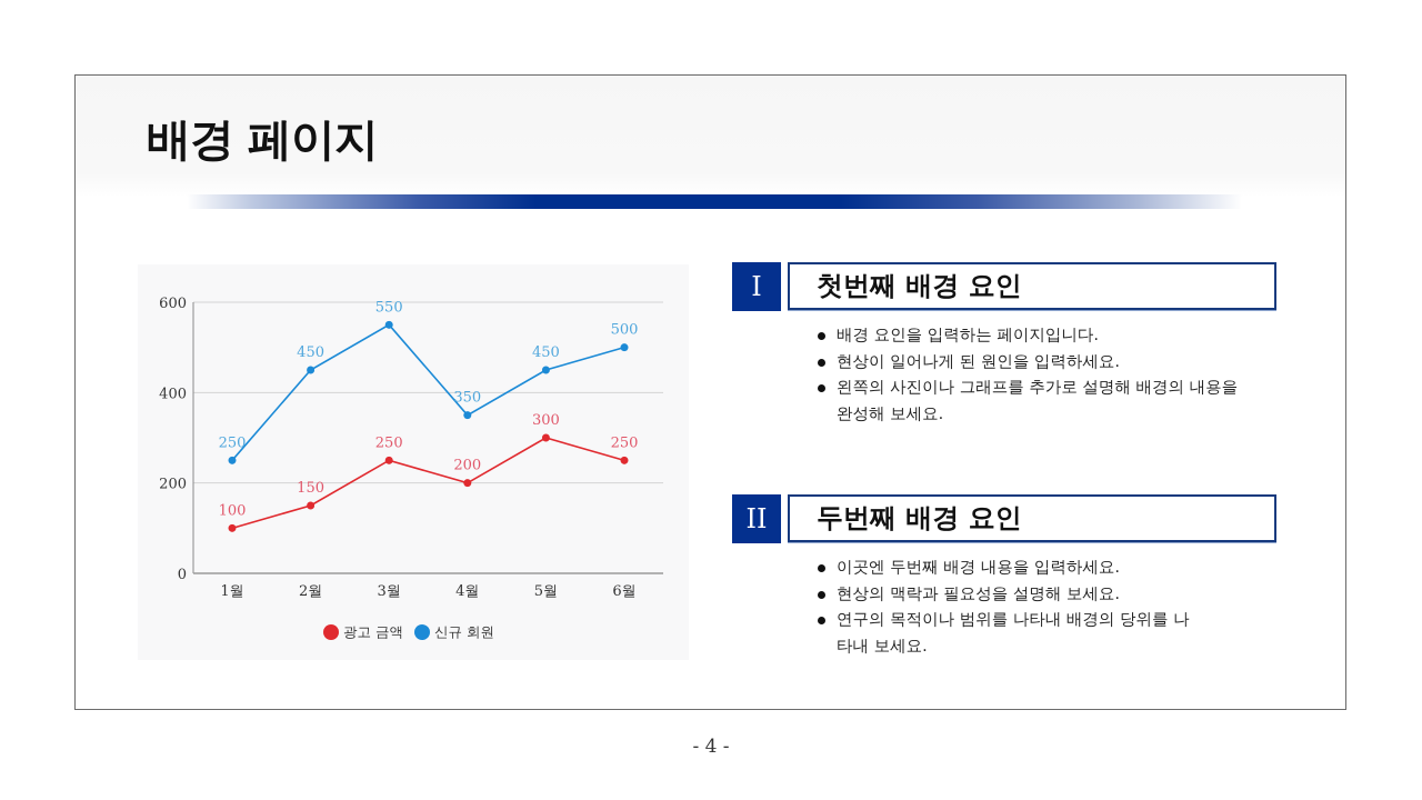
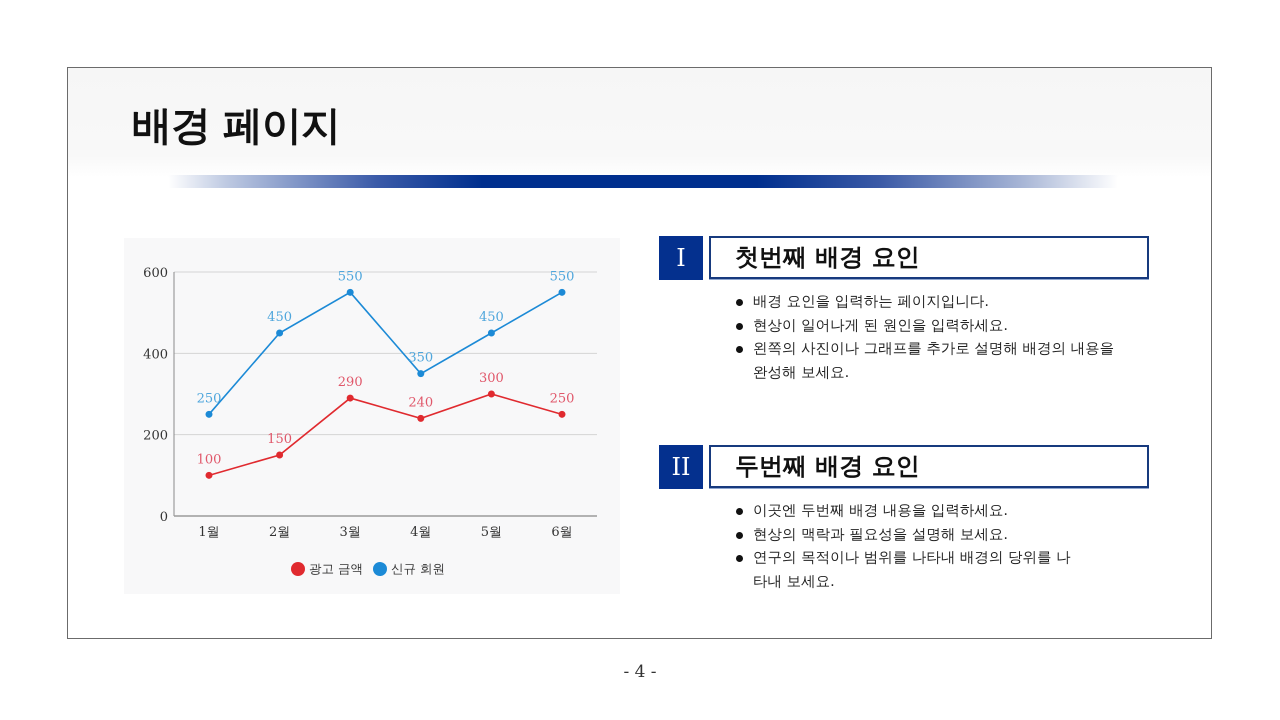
광고 금액/3월: 250 -> 290
광고 금액/4월: 200 -> 240
신규 회원/6월: 500 -> 550
